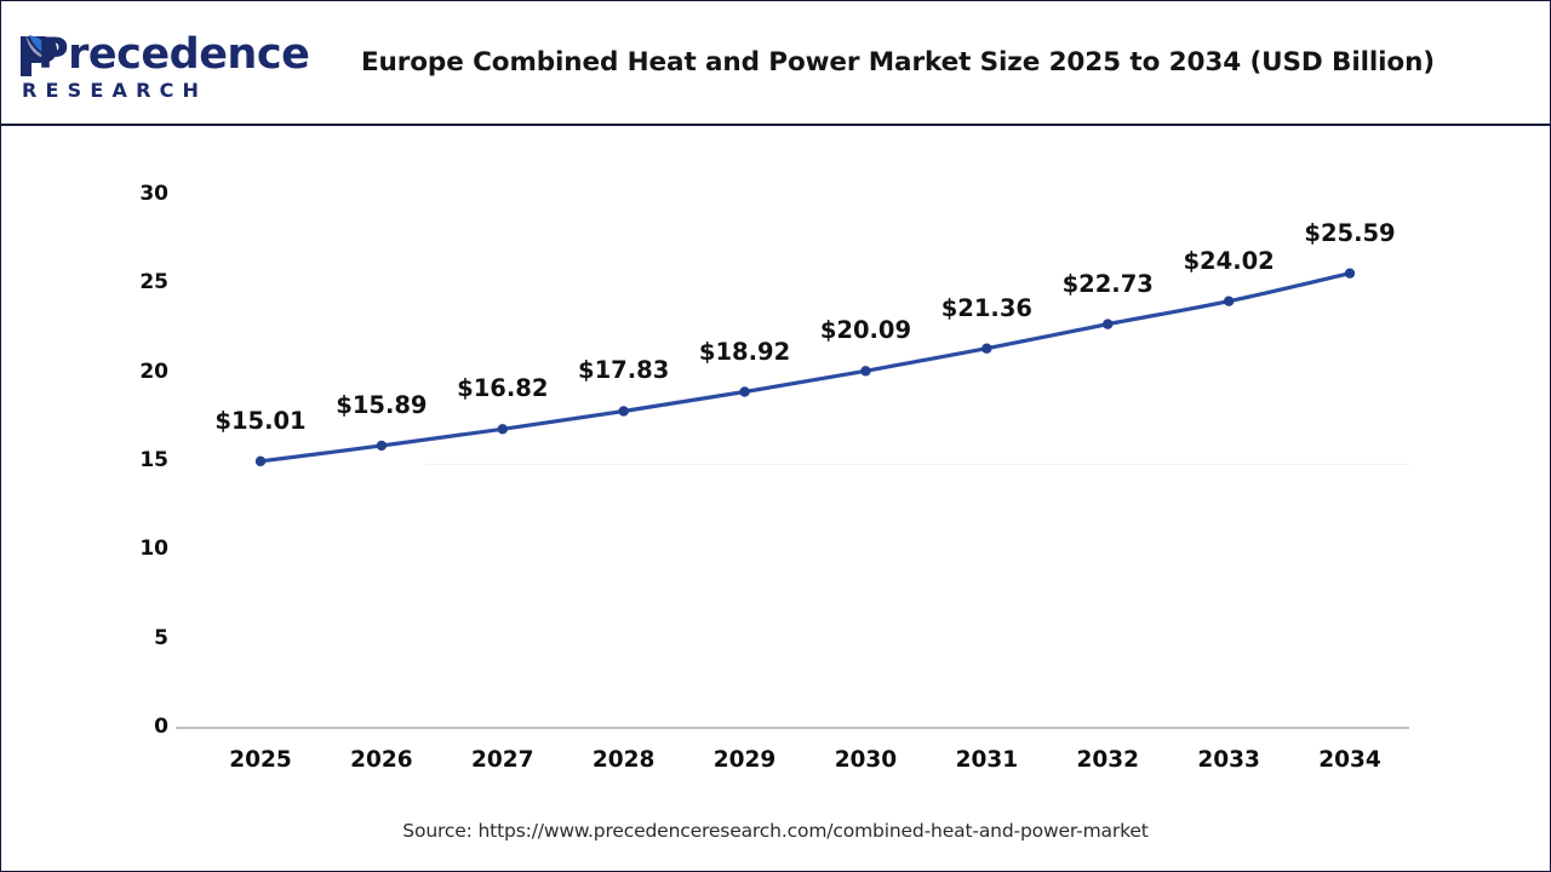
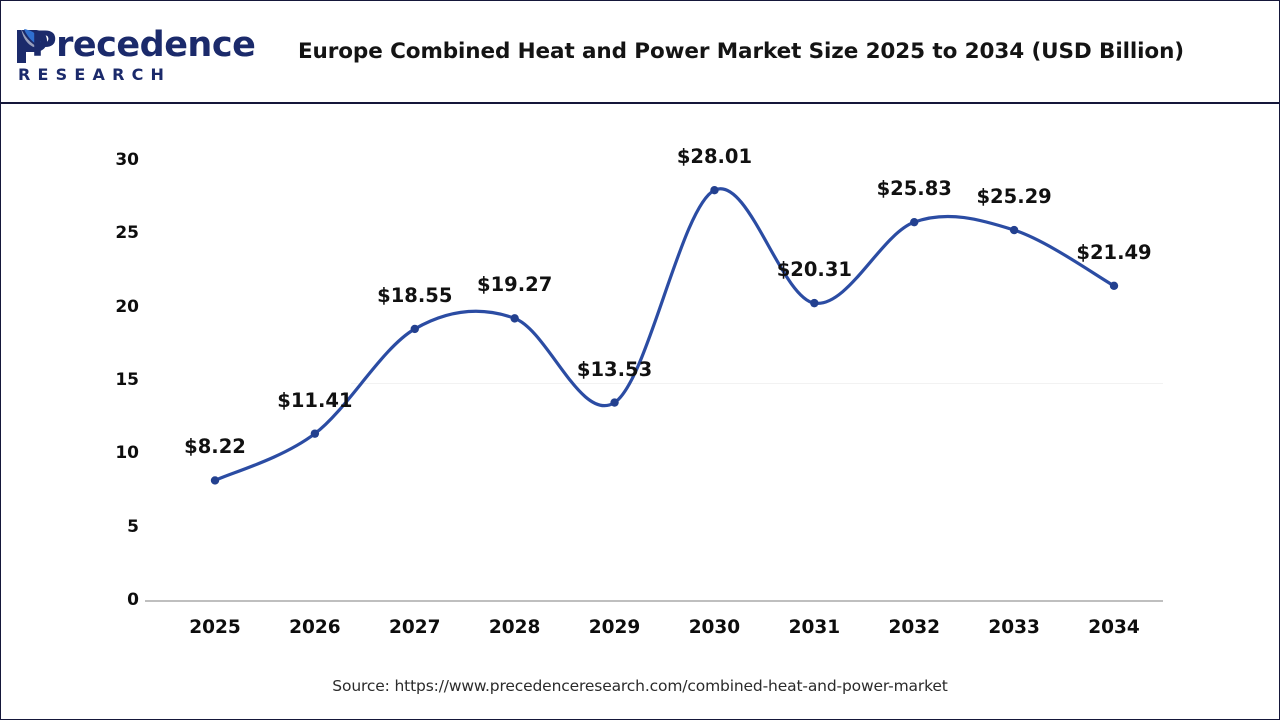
2025: $15.01 -> $8.22
2026: $15.89 -> $11.41
2027: $16.82 -> $18.55
2028: $17.83 -> $19.27
2029: $18.92 -> $13.53
2030: $20.09 -> $28.01
2031: $21.36 -> $20.31
2032: $22.73 -> $25.83
2033: $24.02 -> $25.29
2034: $25.59 -> $21.49
